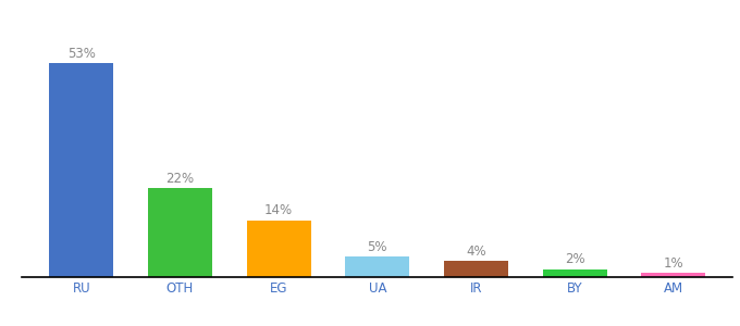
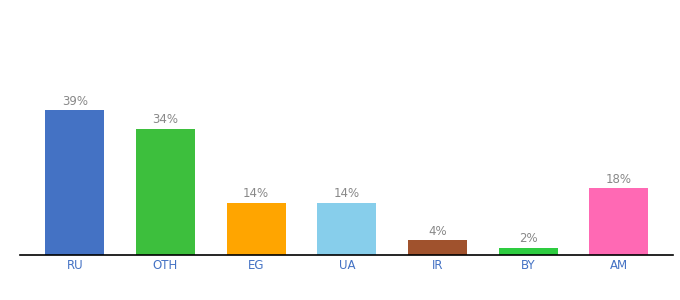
RU: 53% -> 39%
OTH: 22% -> 34%
UA: 5% -> 14%
AM: 1% -> 18%
